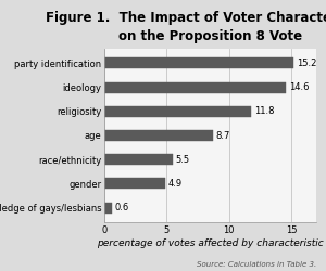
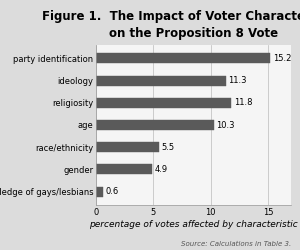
ideology: 14.6 -> 11.3
age: 8.7 -> 10.3
